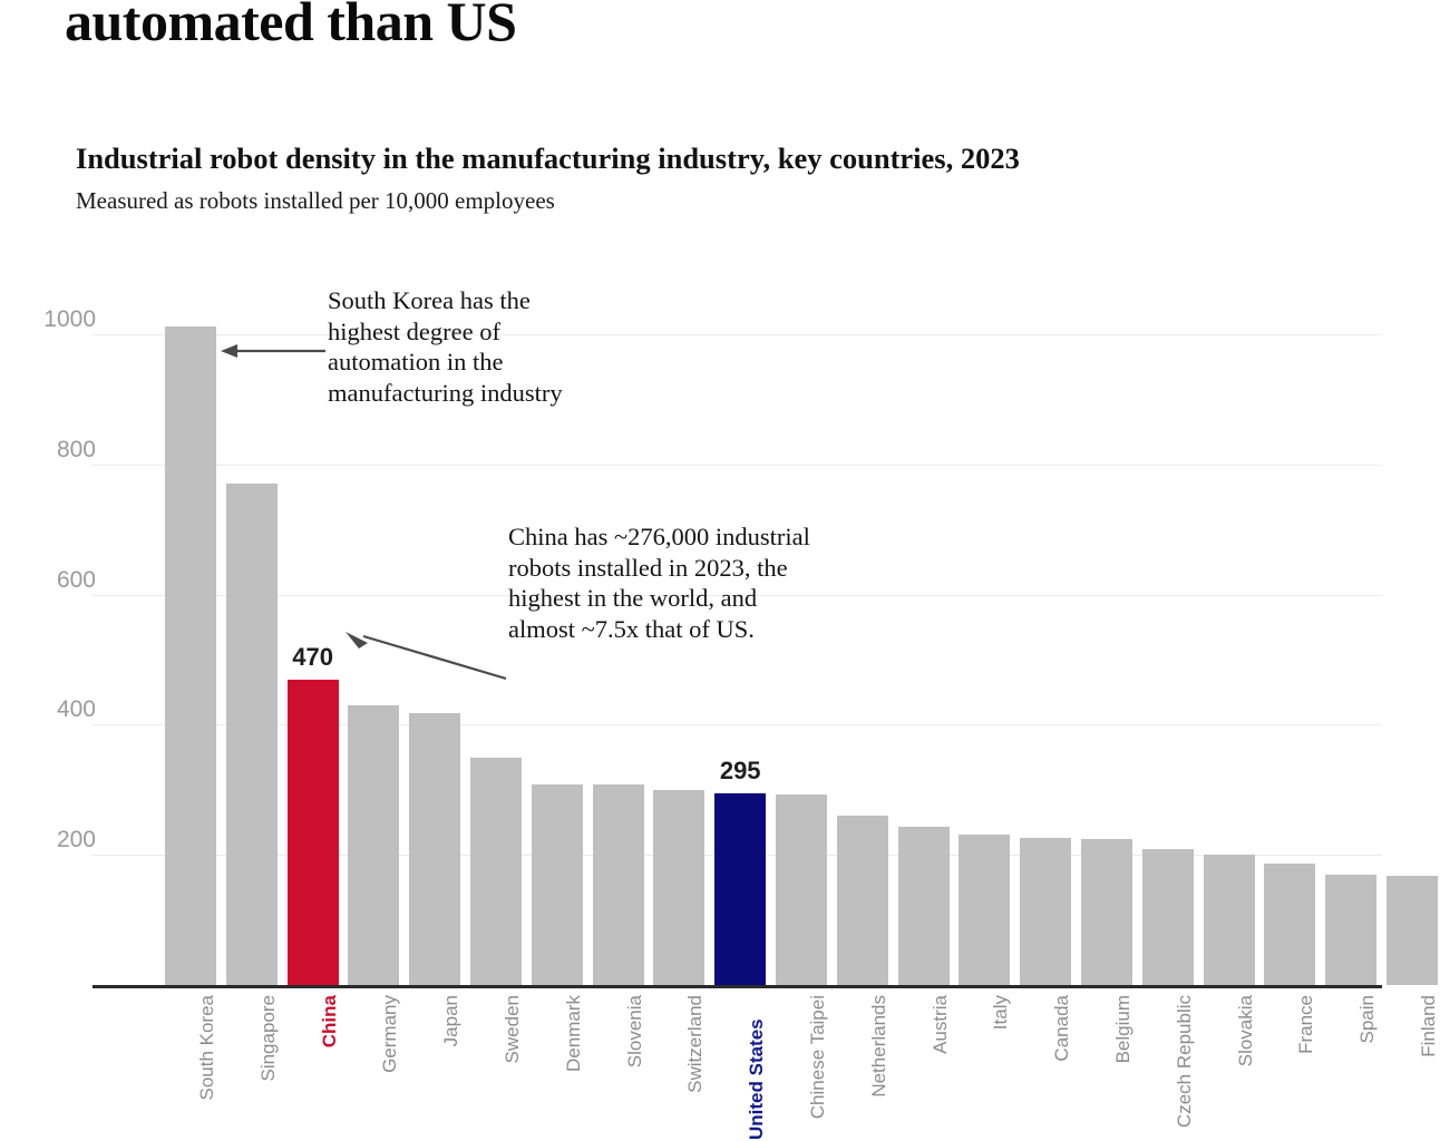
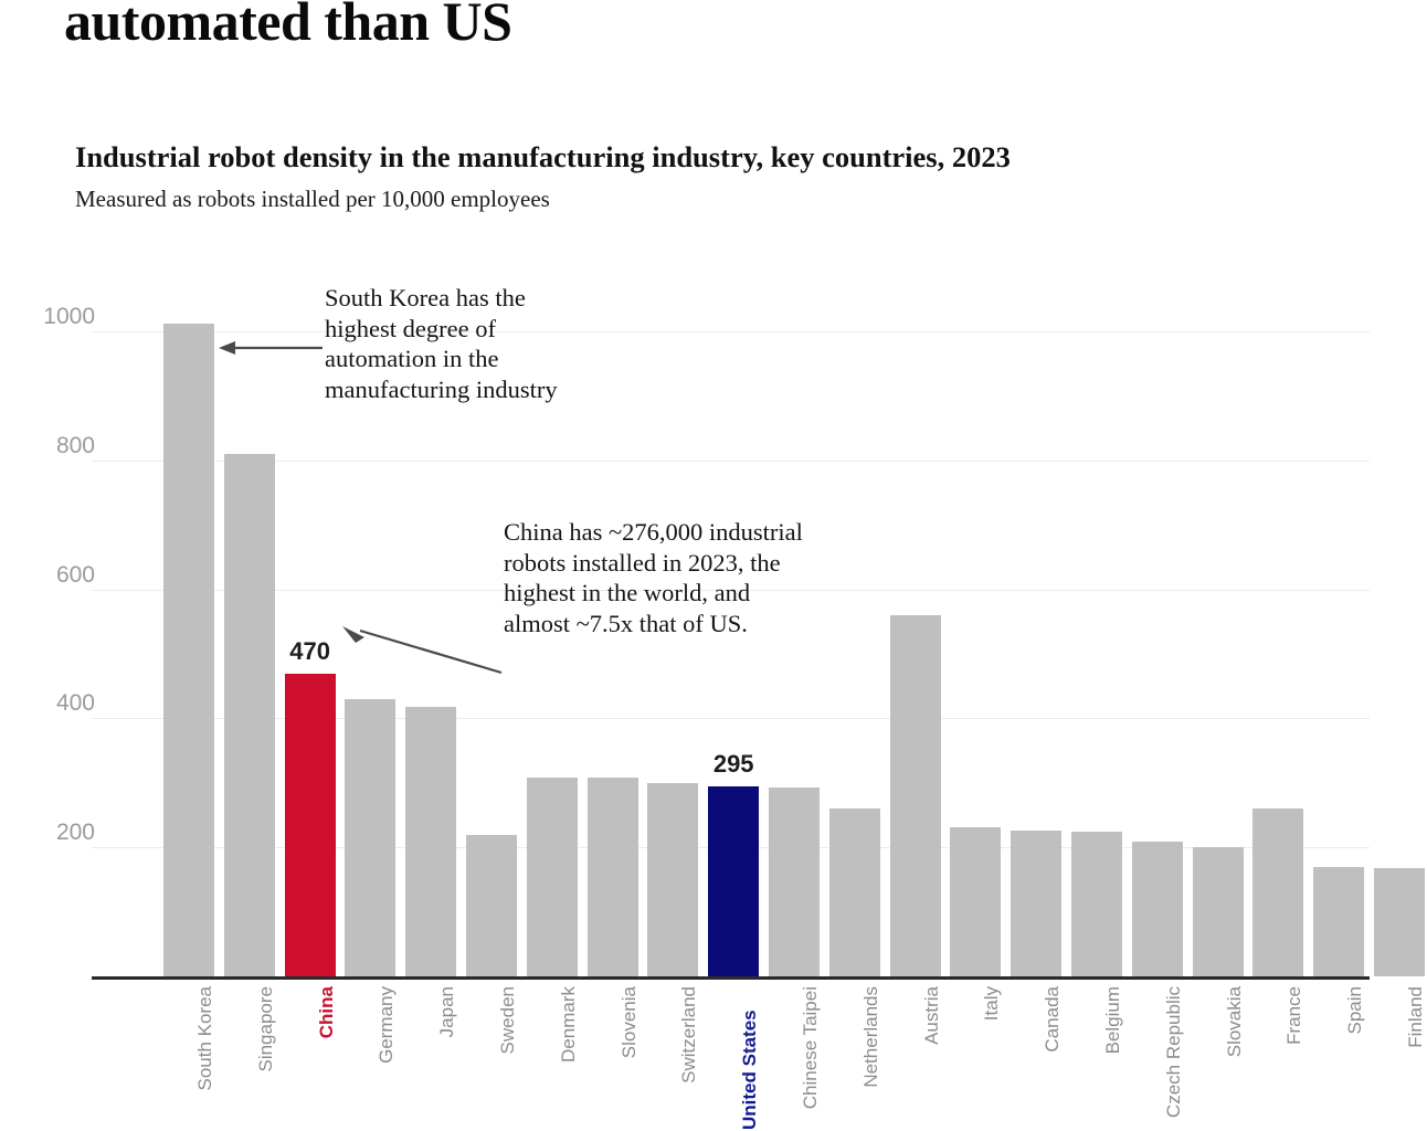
Singapore: 770 -> 810
Sweden: 350 -> 220
Austria: 240 -> 560
France: 190 -> 260
